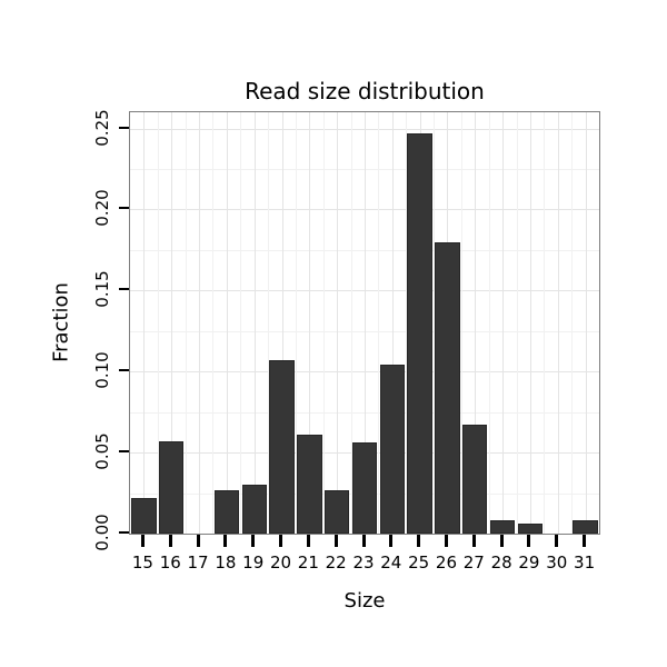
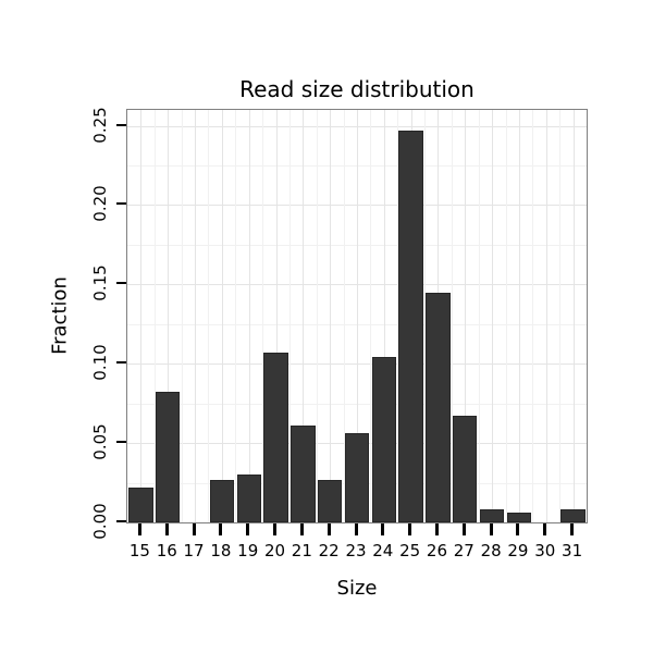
16: 0.057 -> 0.082
26: 0.180 -> 0.145
